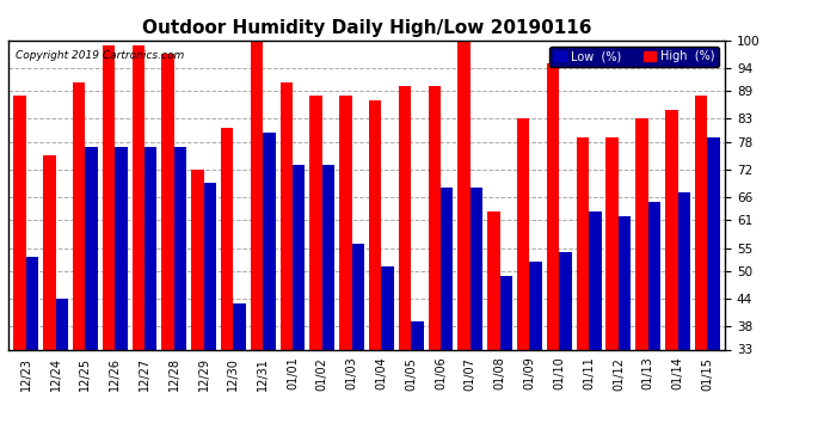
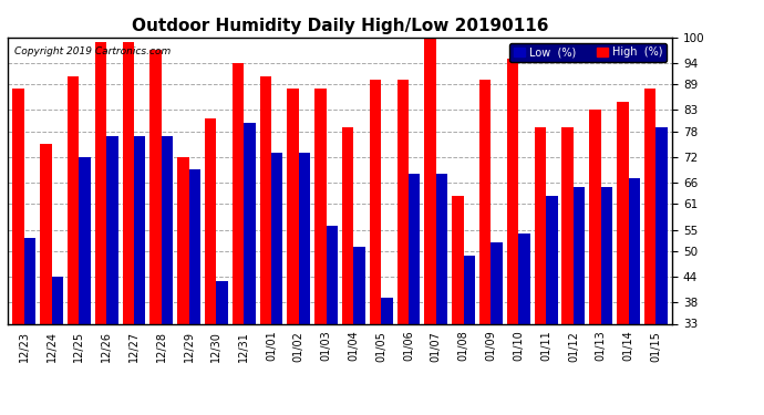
Low (%)/12/25: 77 -> 72
High (%)/12/31: 100 -> 94
High (%)/01/04: 87 -> 79
High (%)/01/09: 83 -> 90
Low (%)/01/12: 62 -> 65
